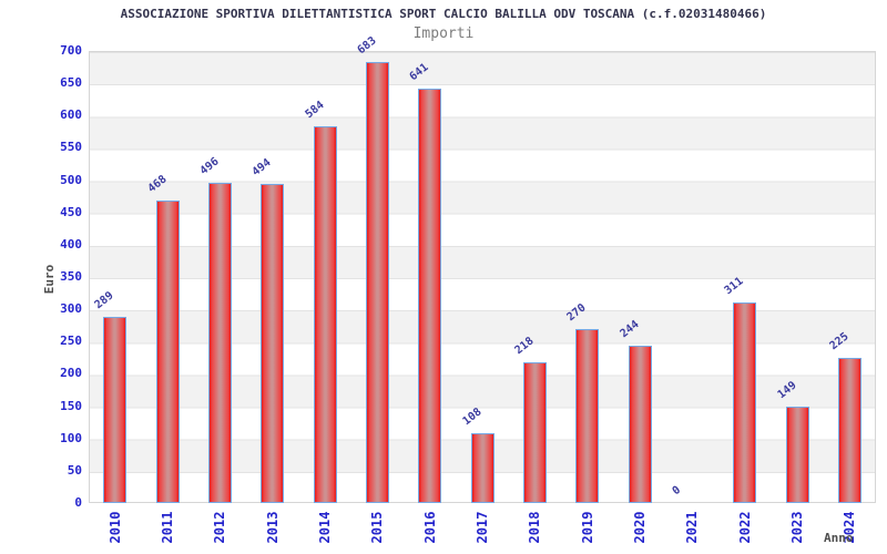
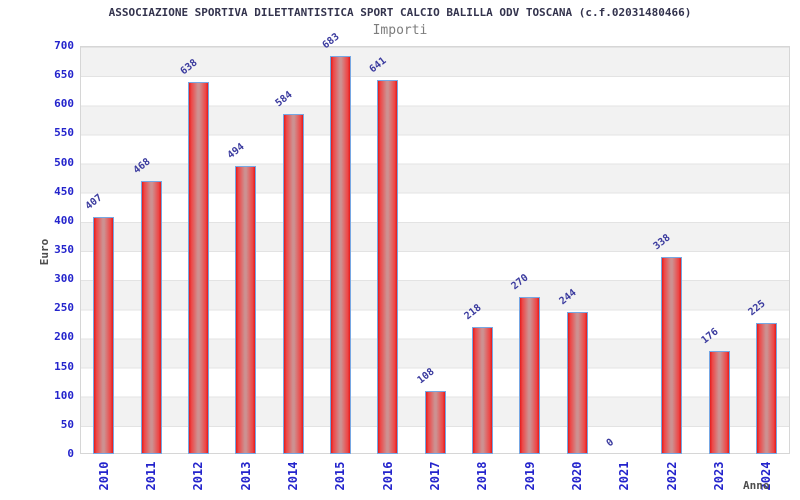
2010: 289 -> 407
2012: 496 -> 638
2022: 311 -> 338
2023: 149 -> 176
